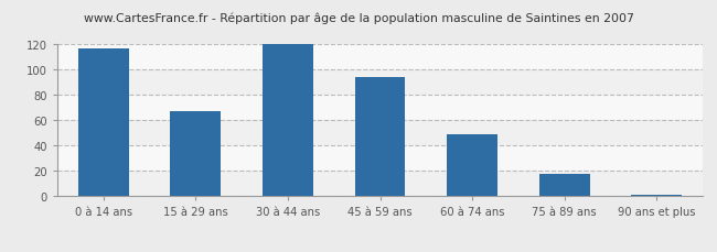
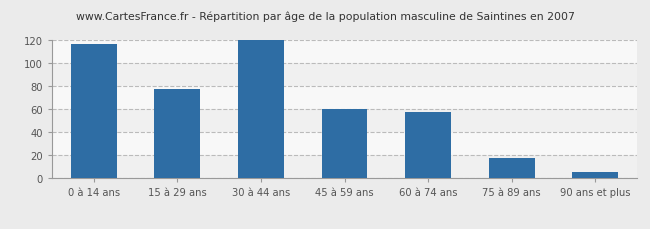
15 à 29 ans: 67 -> 78
45 à 59 ans: 94 -> 60
60 à 74 ans: 49 -> 58
90 ans et plus: 1 -> 6
